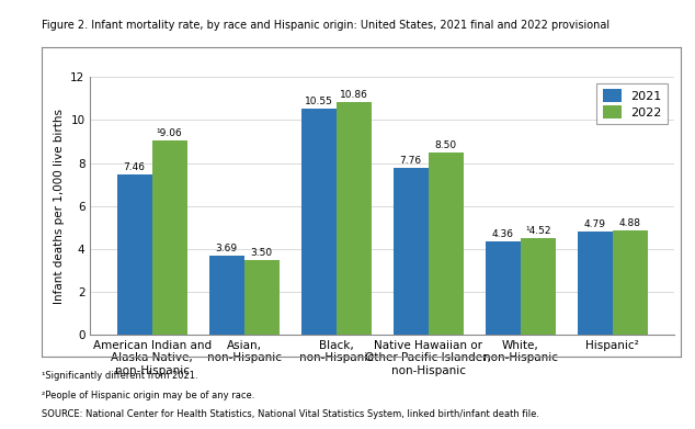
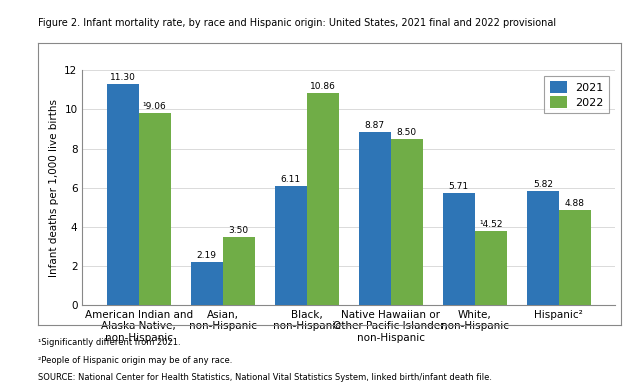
2021/American Indian and Alaska Native, non-Hispanic: 7.46 -> 11.30
2022/American Indian and Alaska Native, non-Hispanic: 9.1 -> 9.8
2021/Asian, non-Hispanic: 3.69 -> 2.19
2021/Black, non-Hispanic: 10.55 -> 6.11
2021/Native Hawaiian or Other Pacific Islander, non-Hispanic: 7.76 -> 8.87
2021/White, non-Hispanic: 4.36 -> 5.71
2022/White, non-Hispanic: 4.5 -> 3.8
2021/Hispanic²: 4.79 -> 5.82
